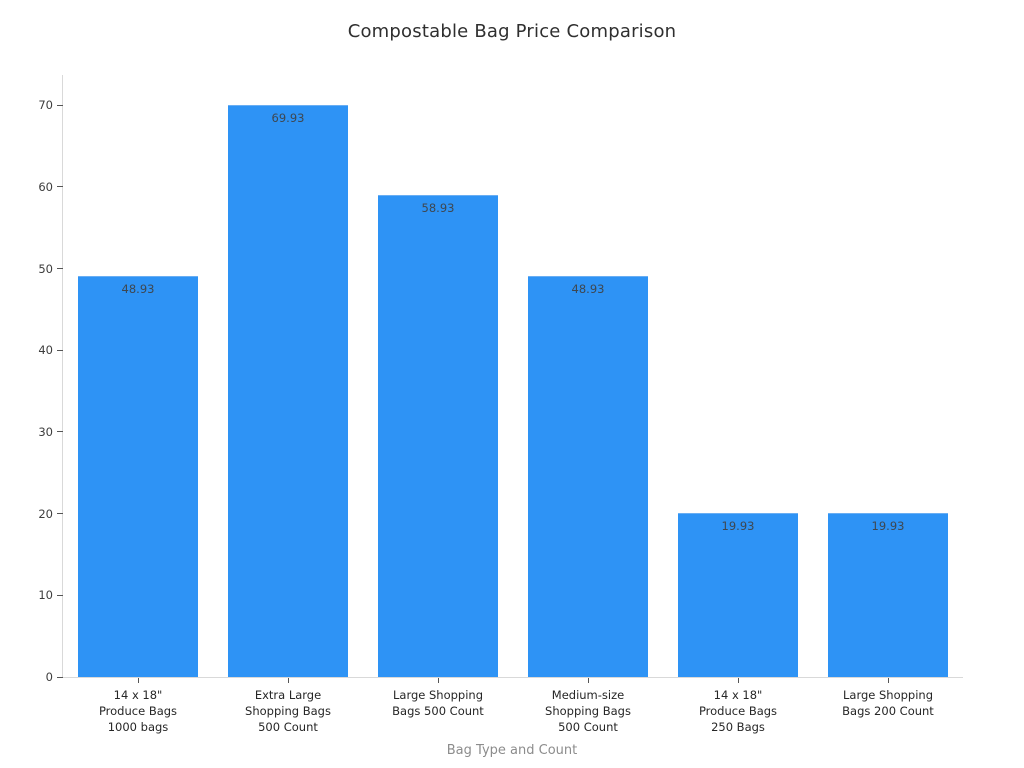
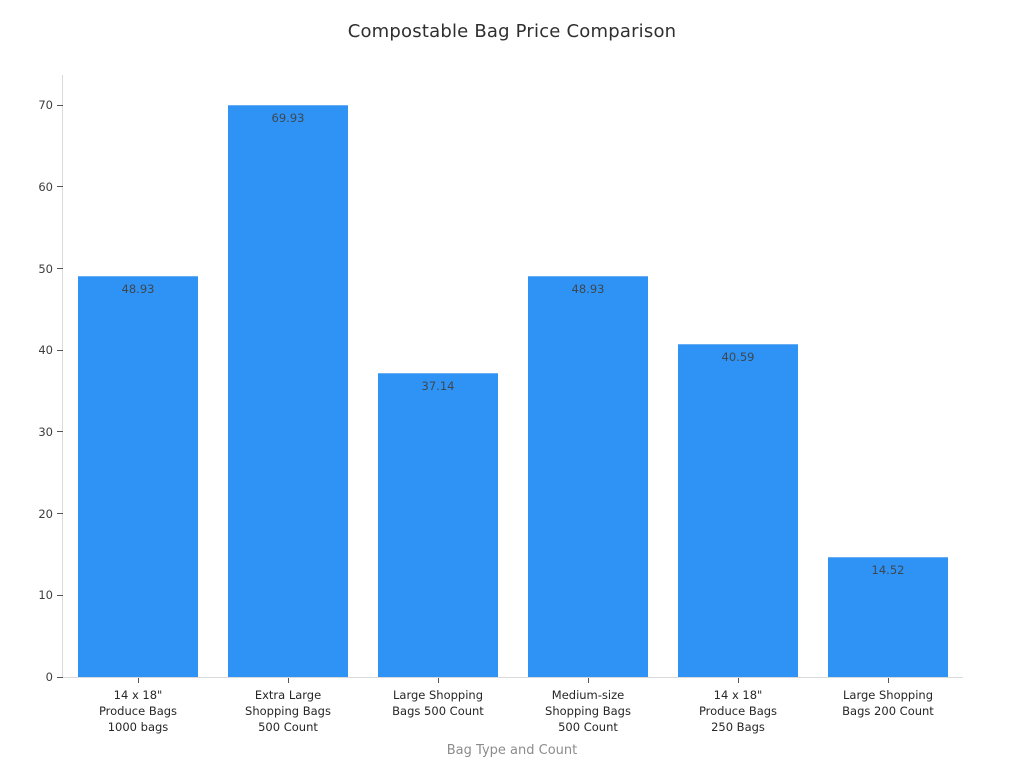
Large Shopping Bags 500 Count: 58.93 -> 37.14
14 x 18" Produce Bags 250 Bags: 19.93 -> 40.59
Large Shopping Bags 200 Count: 19.93 -> 14.52
